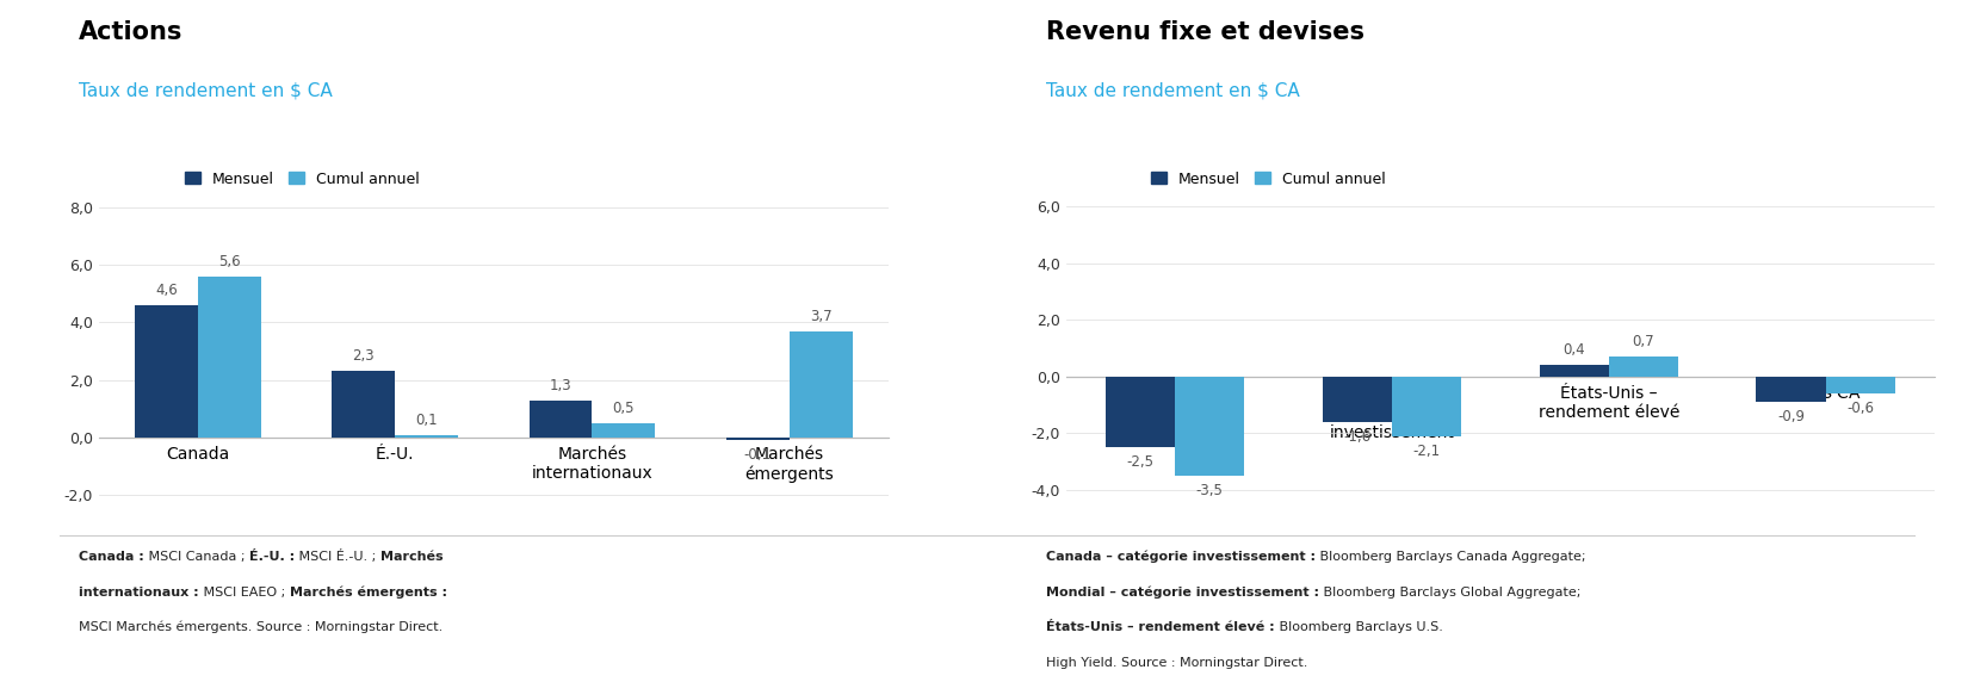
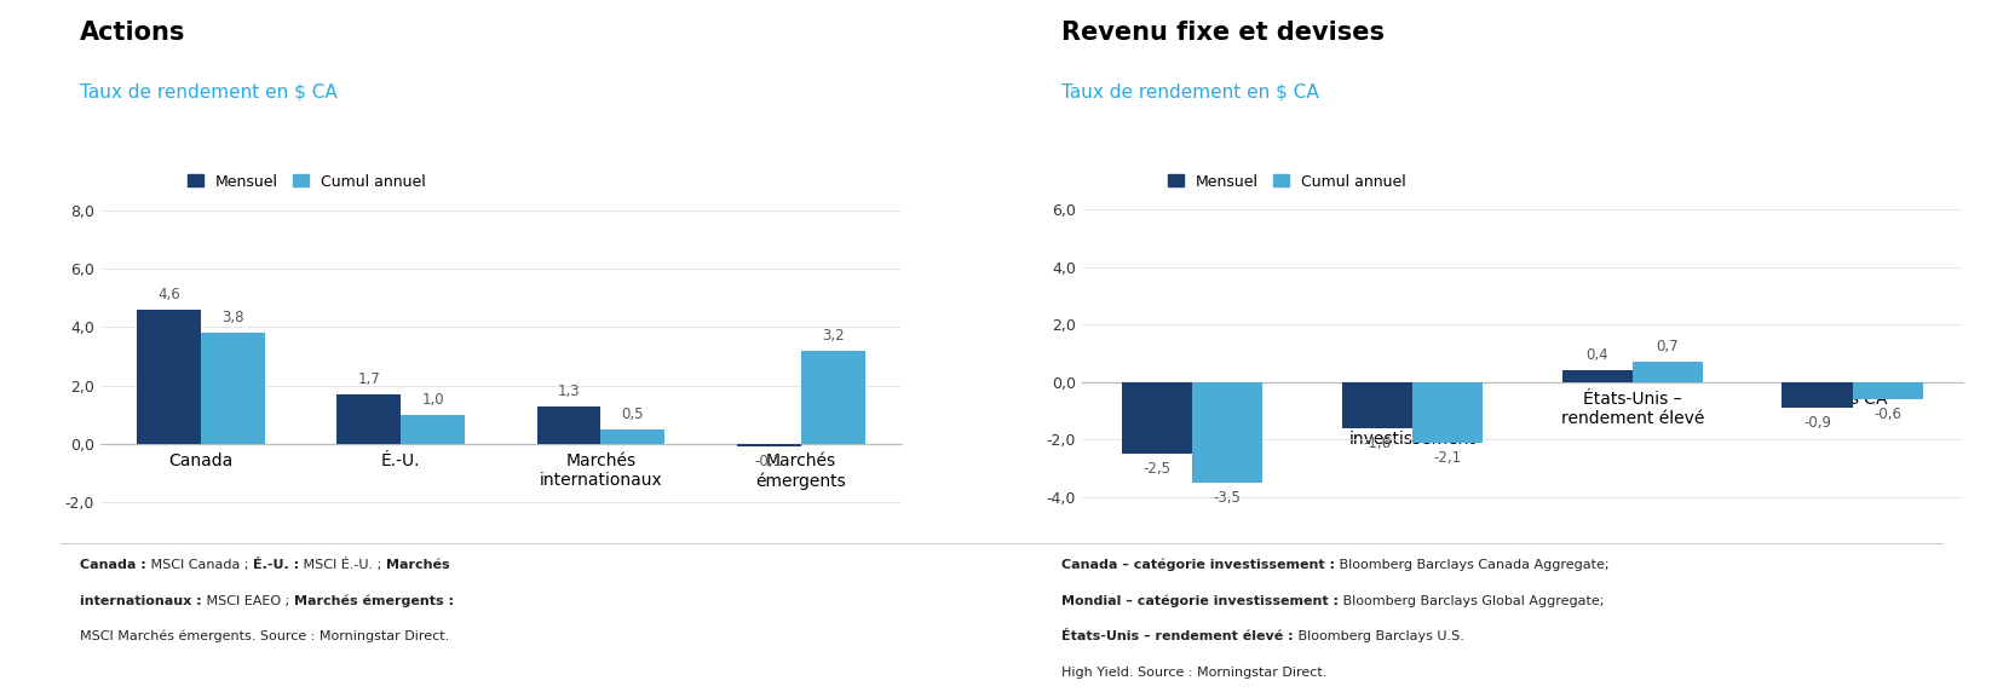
Cumul annuel/Canada: 5,6 -> 3,8
Mensuel/É.-U.: 2,3 -> 1,7
Cumul annuel/É.-U.: 0,1 -> 1,0
Cumul annuel/Marchés émergents: 3,7 -> 3,2
